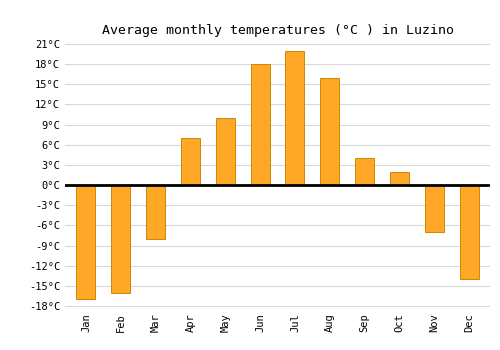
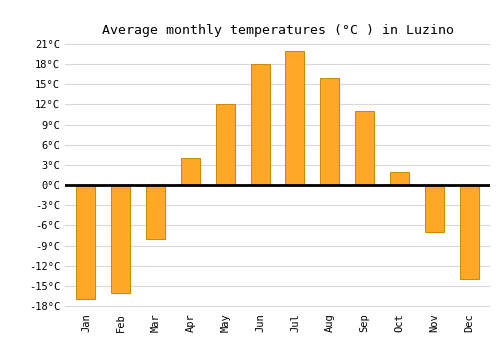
Apr: 7°C -> 4°C
May: 10°C -> 12°C
Sep: 4°C -> 11°C
